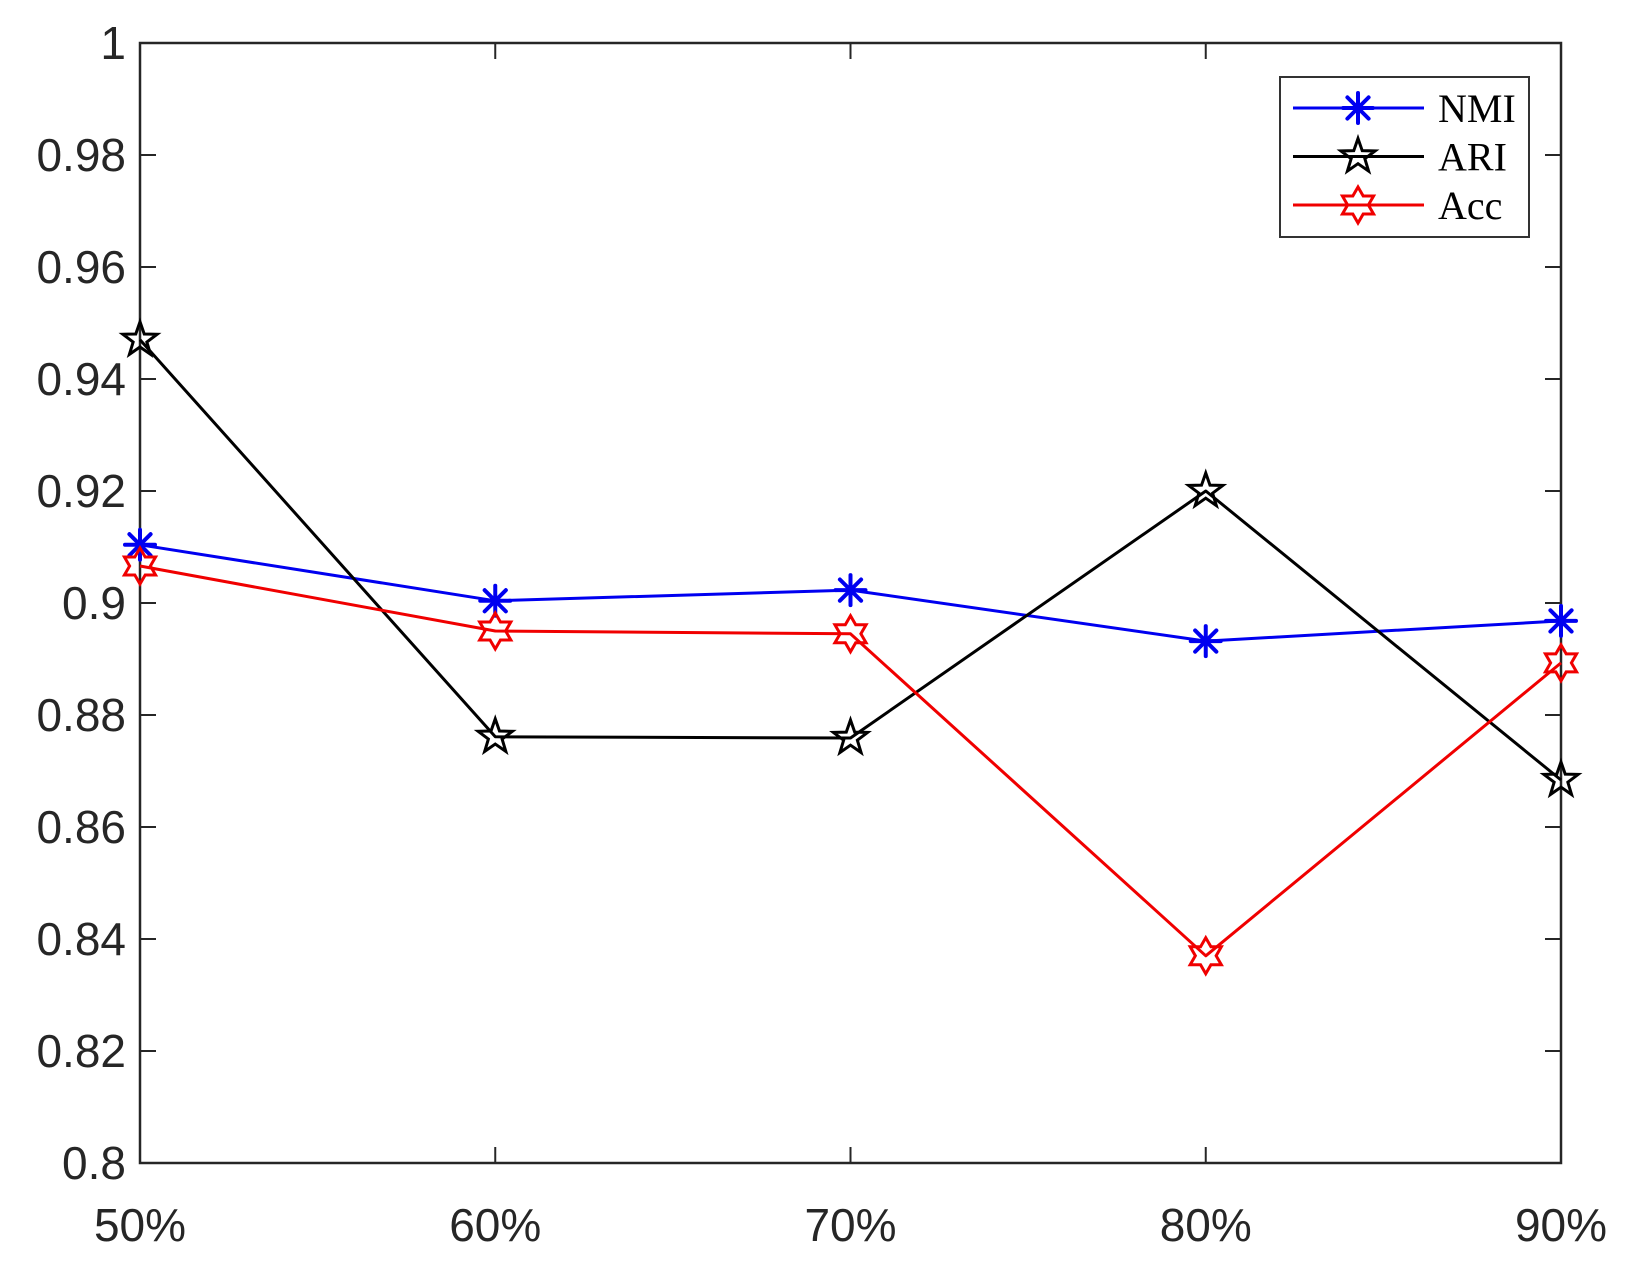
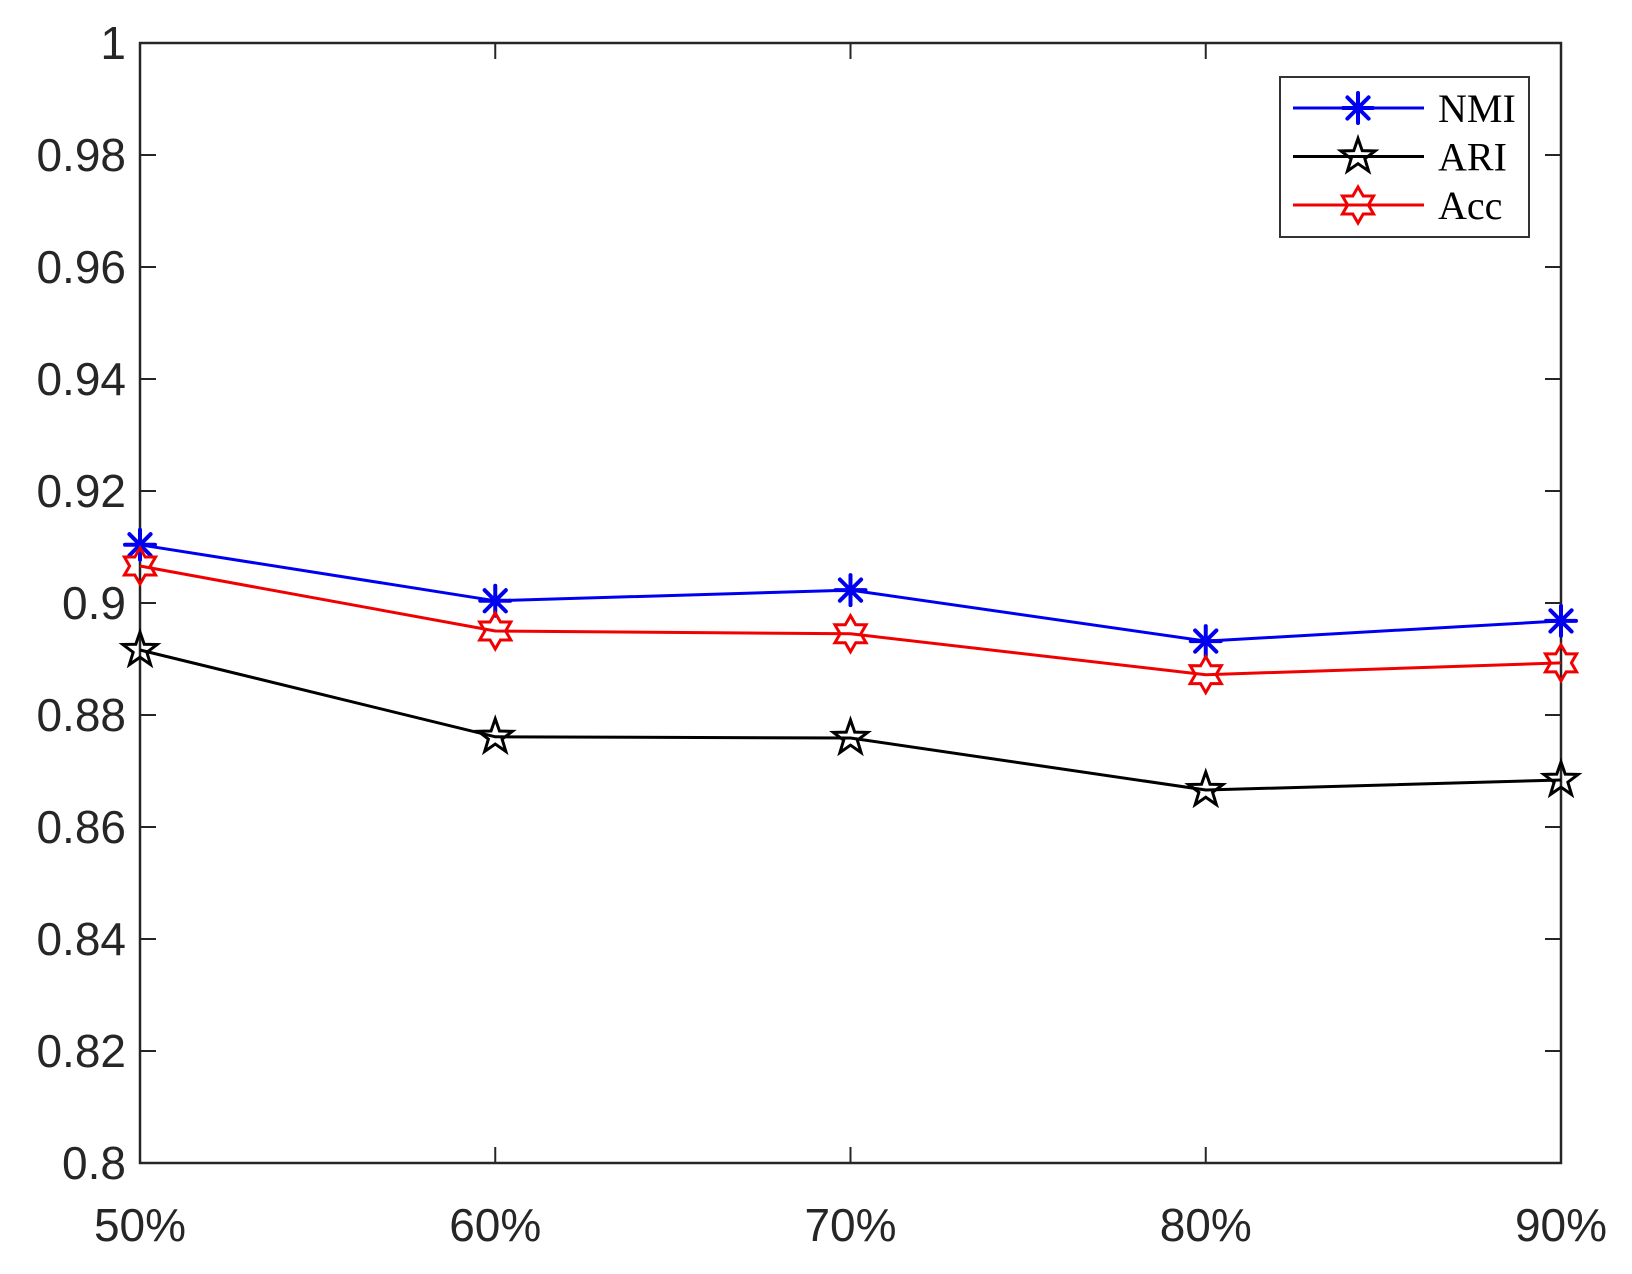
ARI/50%: 0.947 -> 0.892
ARI/80%: 0.920 -> 0.867
Acc/80%: 0.837 -> 0.887
